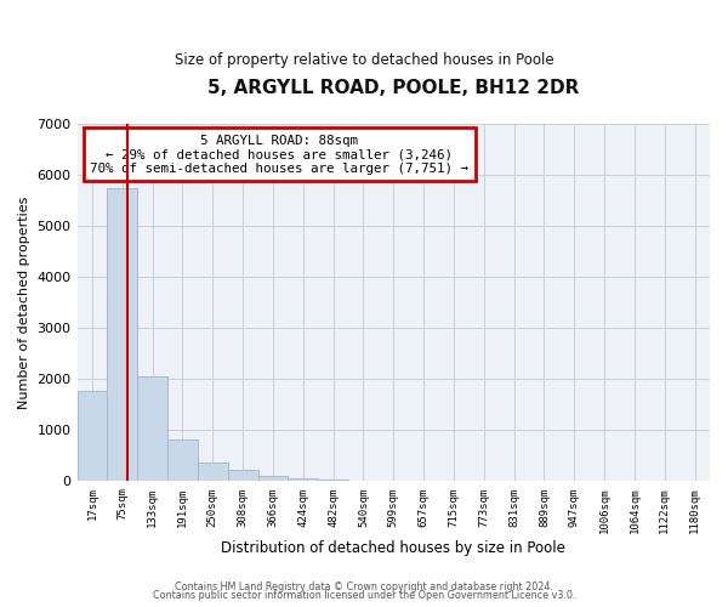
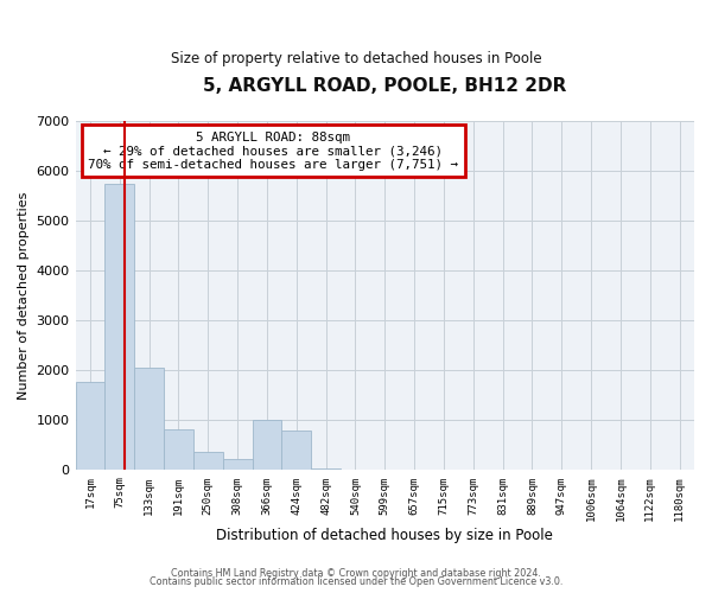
366sqm: 100 -> 1000
424sqm: 60 -> 800
